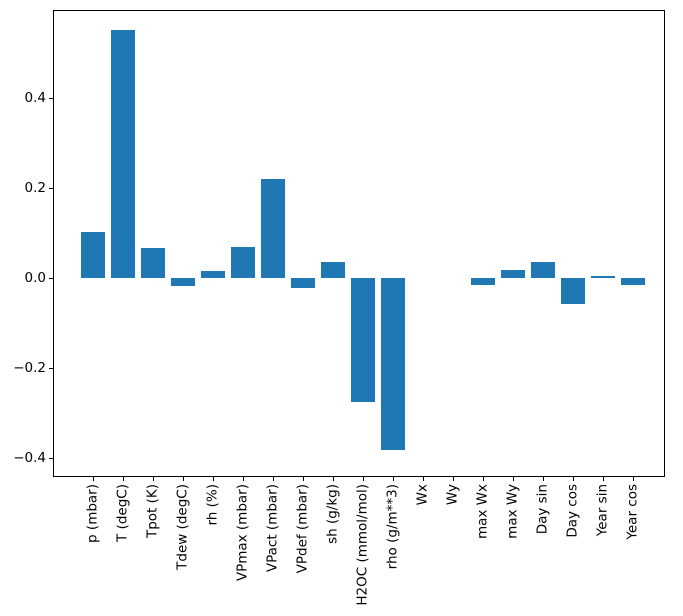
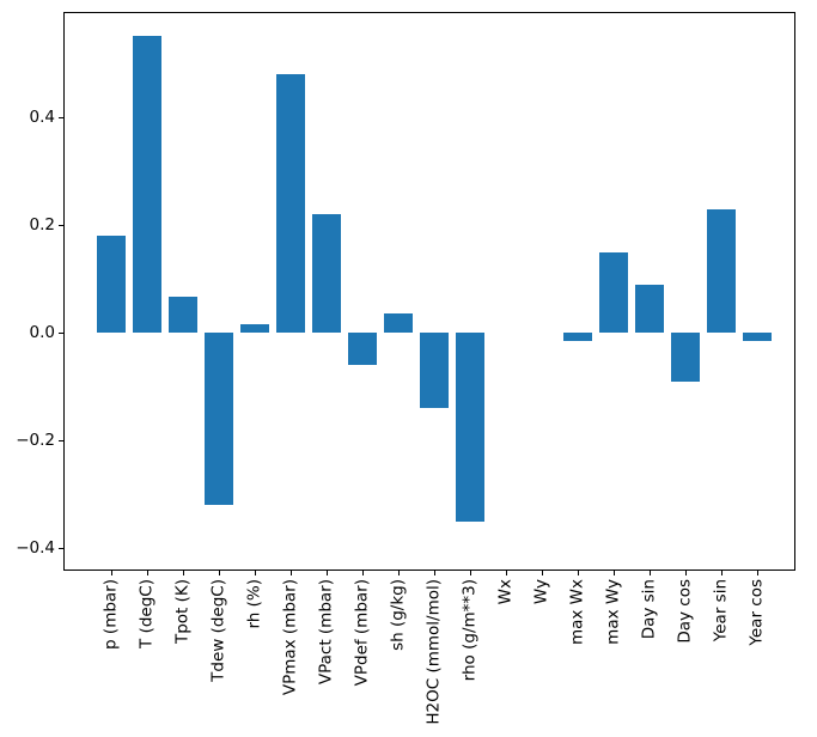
p (mbar): 0.10 -> 0.18
Tdew (degC): -0.02 -> -0.32
VPmax (mbar): 0.07 -> 0.48
VPdef (mbar): -0.02 -> -0.06
H2OC (mmol/mol): -0.28 -> -0.14
rho (g/m**3): -0.38 -> -0.35
max Wy: 0.02 -> 0.15
Day sin: 0.04 -> 0.09
Day cos: -0.06 -> -0.09
Year sin: 0.01 -> 0.23
